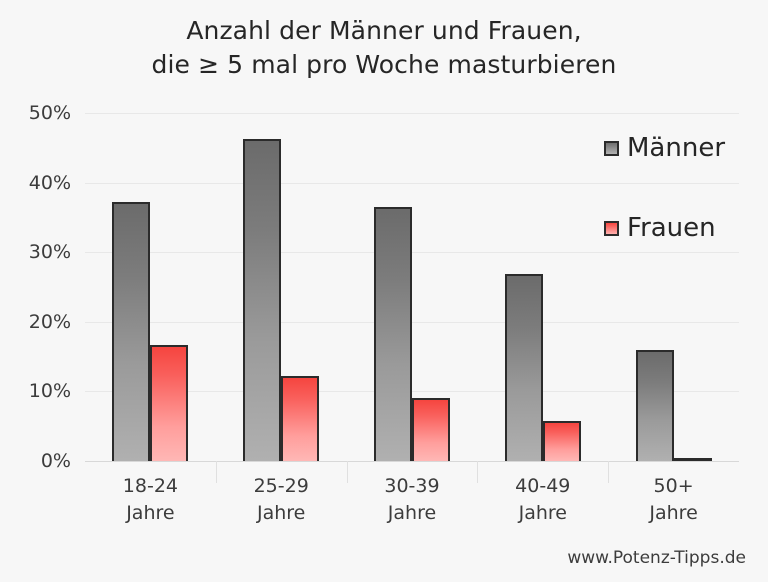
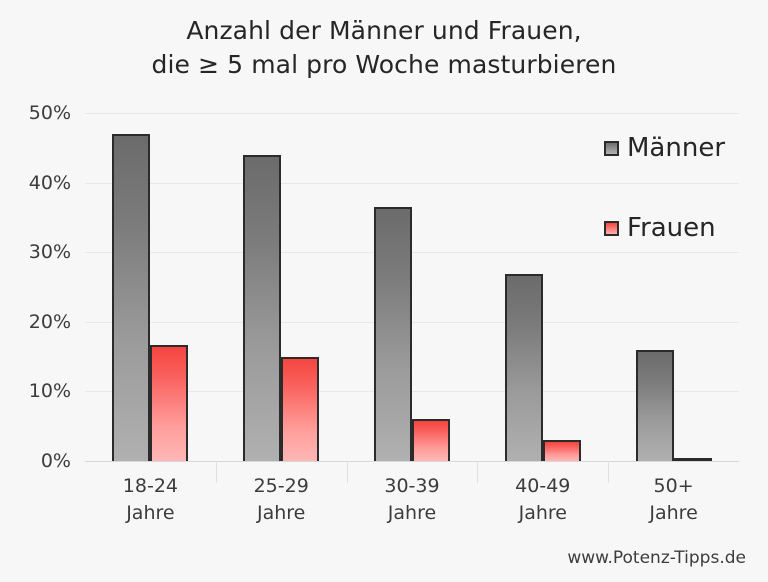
Männer/18-24 Jahre: 37% -> 47%
Männer/25-29 Jahre: 46% -> 44%
Frauen/25-29 Jahre: 12% -> 15%
Frauen/30-39 Jahre: 9% -> 6%
Frauen/40-49 Jahre: 6% -> 3%
